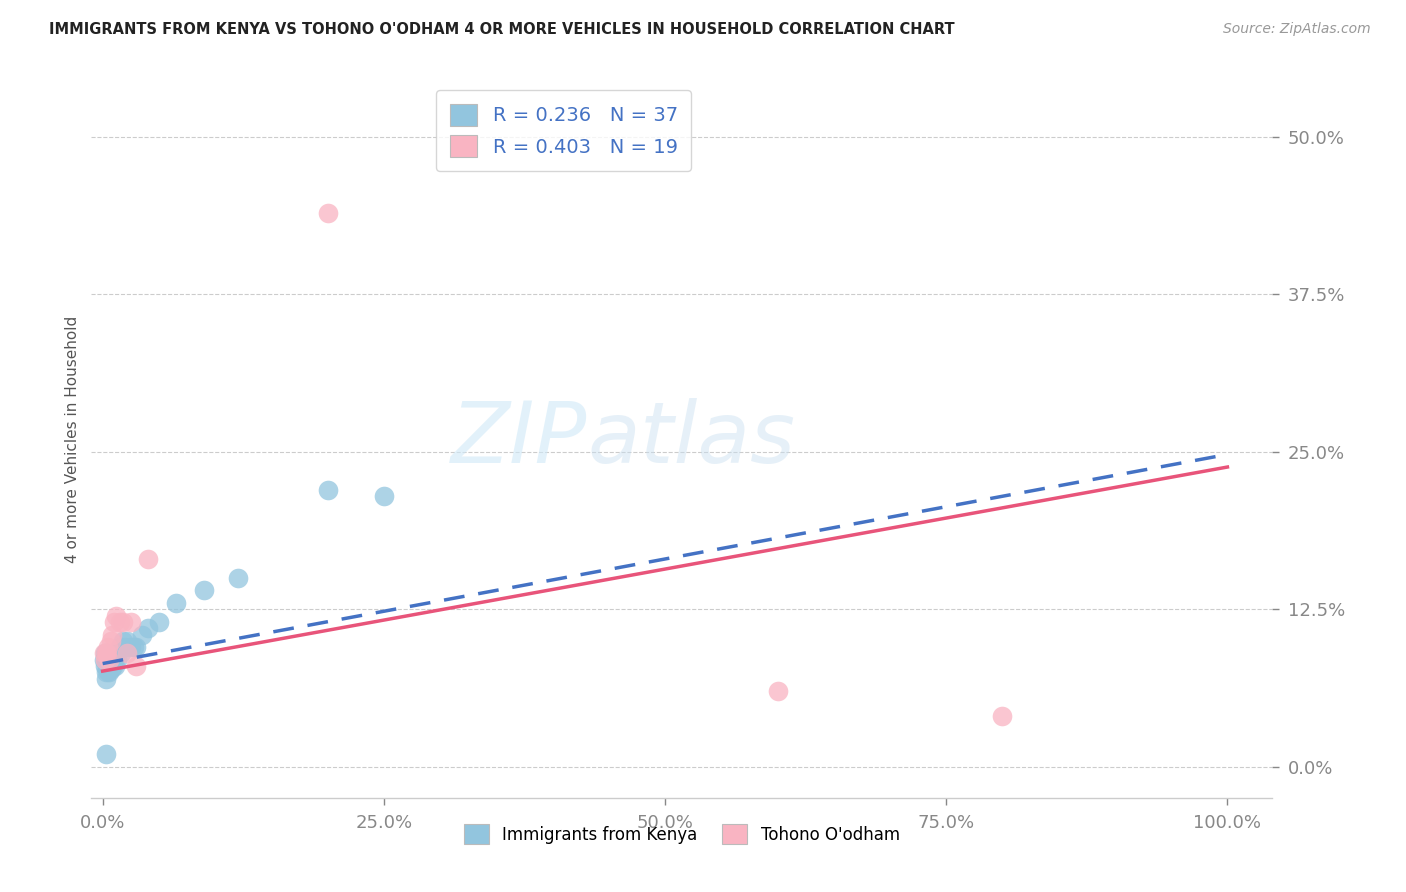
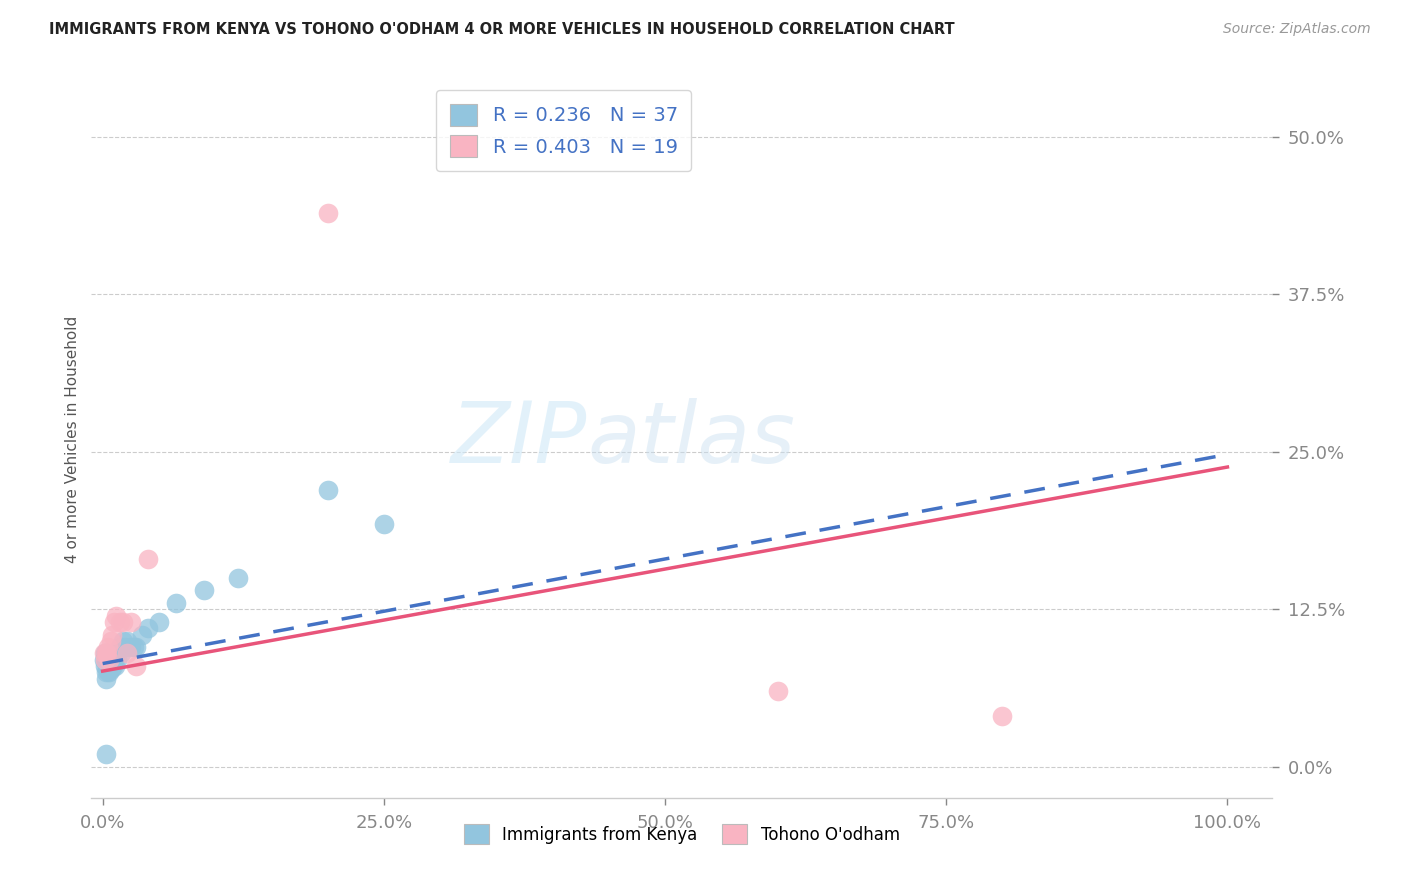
Immigrants from Kenya/25.0%: 21.5% -> 19.3%
